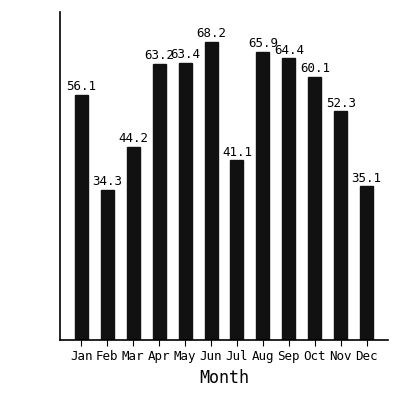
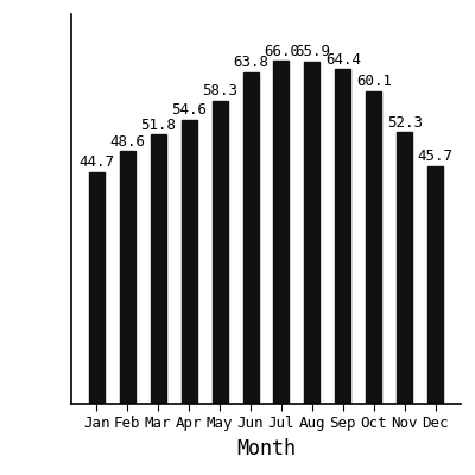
Jan: 56.1 -> 44.7
Feb: 34.3 -> 48.6
Mar: 44.2 -> 51.8
Apr: 63.2 -> 54.6
May: 63.4 -> 58.3
Jun: 68.2 -> 63.8
Jul: 41.1 -> 66.0
Dec: 35.1 -> 45.7
